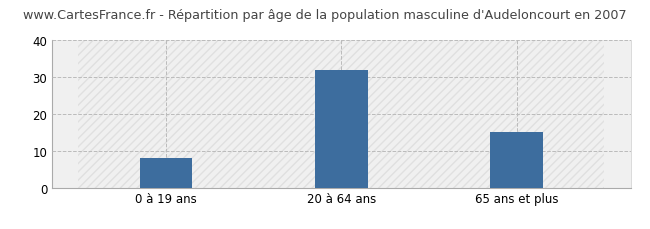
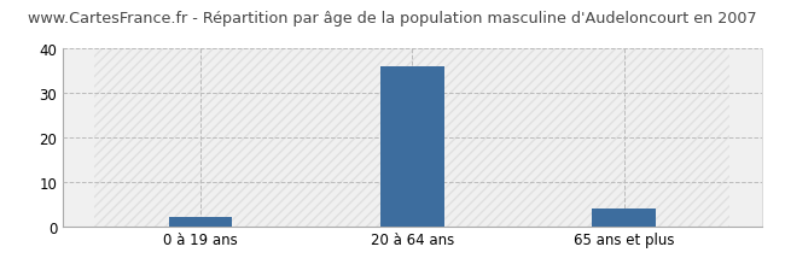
0 à 19 ans: 8 -> 2
20 à 64 ans: 32 -> 36
65 ans et plus: 15 -> 4
